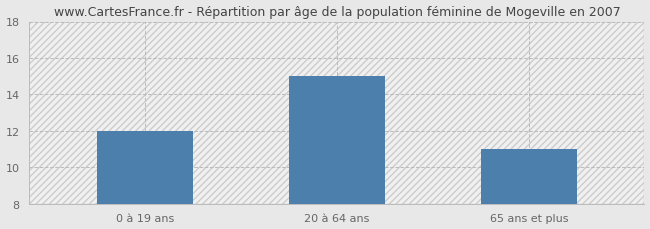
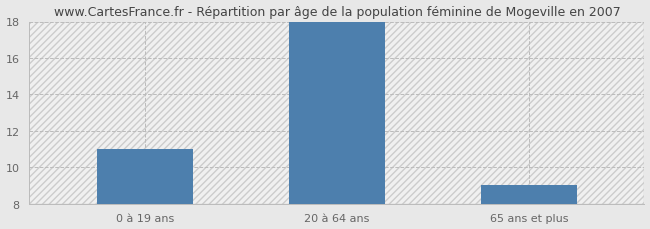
0 à 19 ans: 12 -> 11
20 à 64 ans: 15 -> 18
65 ans et plus: 11 -> 9
